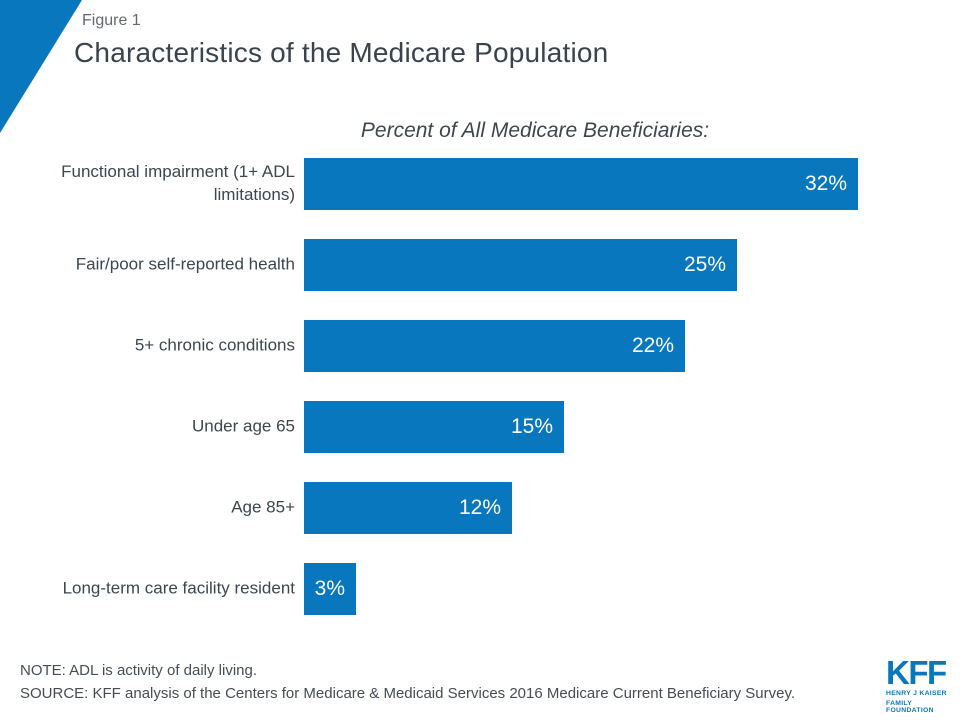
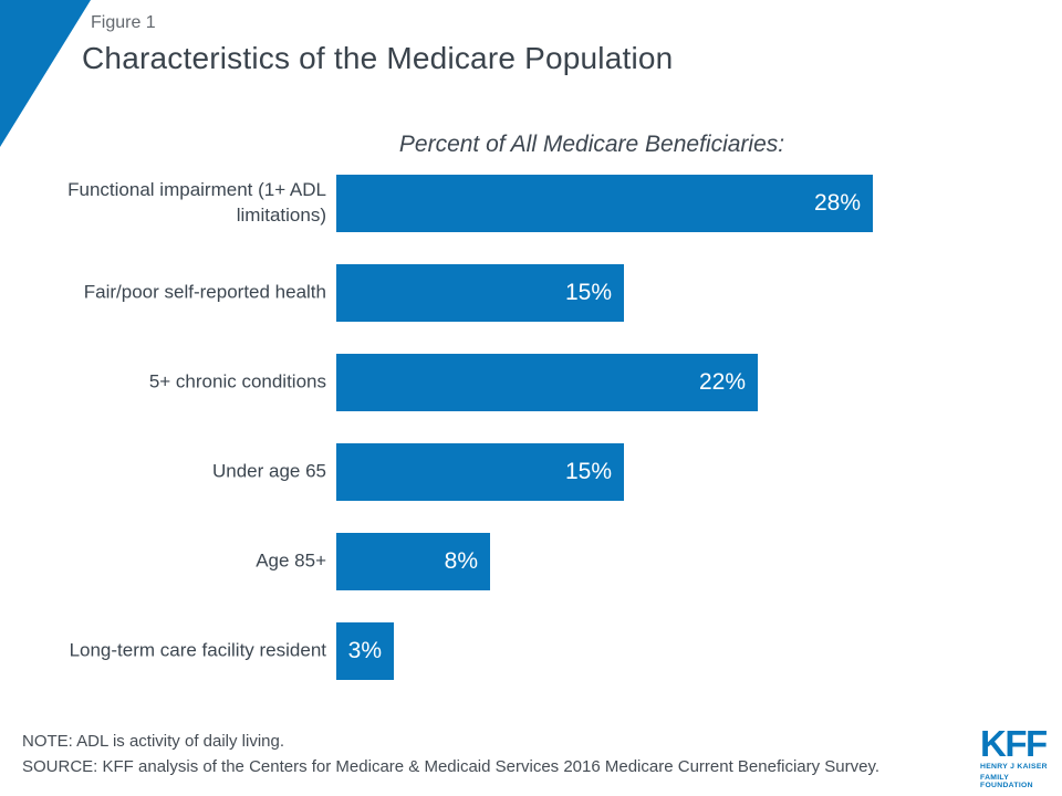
Functional impairment (1+ ADL limitations): 32% -> 28%
Fair/poor self-reported health: 25% -> 15%
Age 85+: 12% -> 8%
